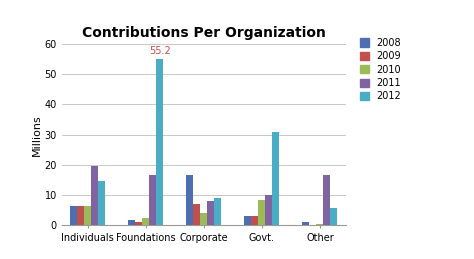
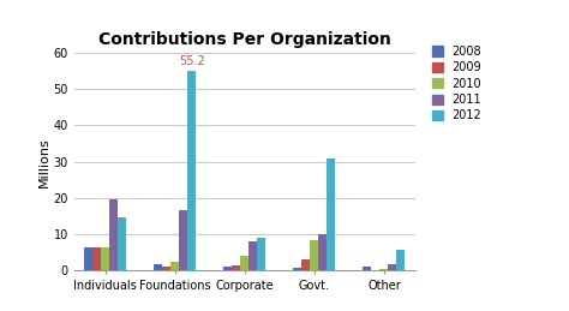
2008/Corporate: 16.5 -> 1.2
2009/Corporate: 7.0 -> 1.5
2008/Govt.: 3.0 -> 0.8
2011/Other: 16.5 -> 1.7
